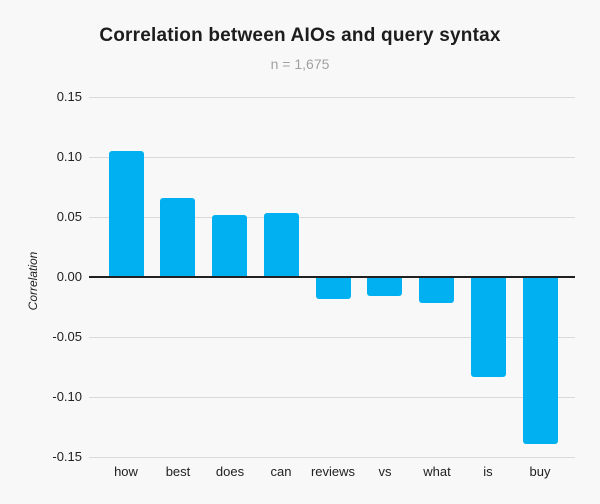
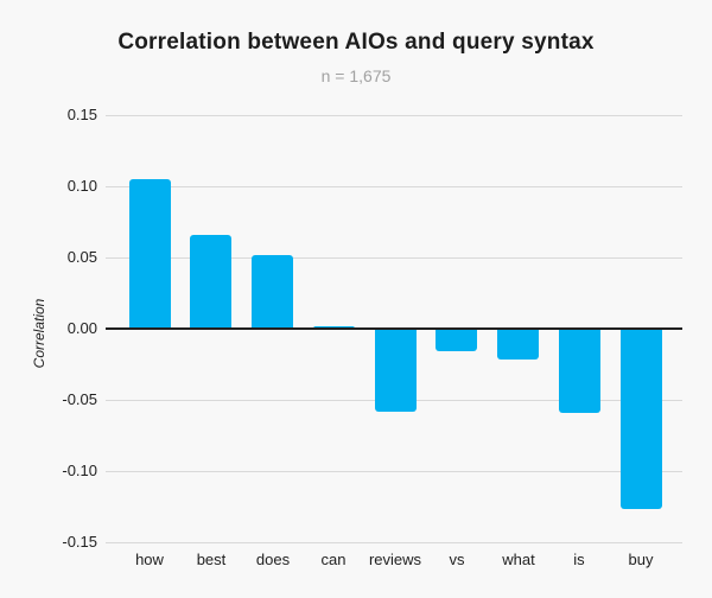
can: 0.053 -> 0.002
reviews: -0.018 -> -0.058
is: -0.083 -> -0.059
buy: -0.139 -> -0.127
